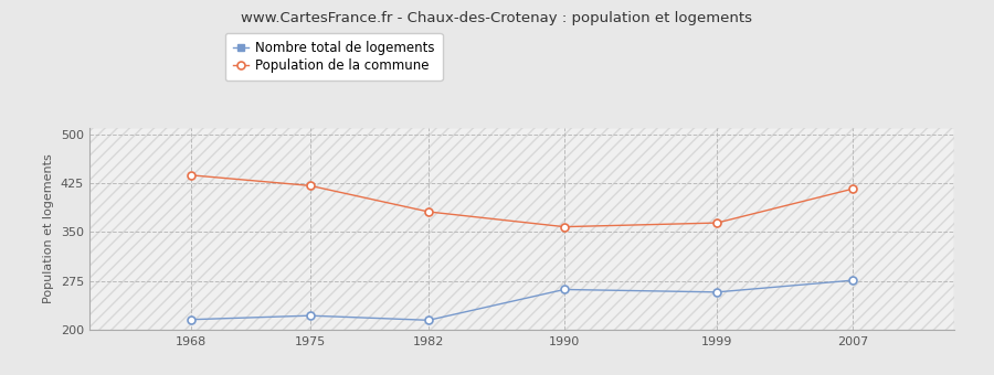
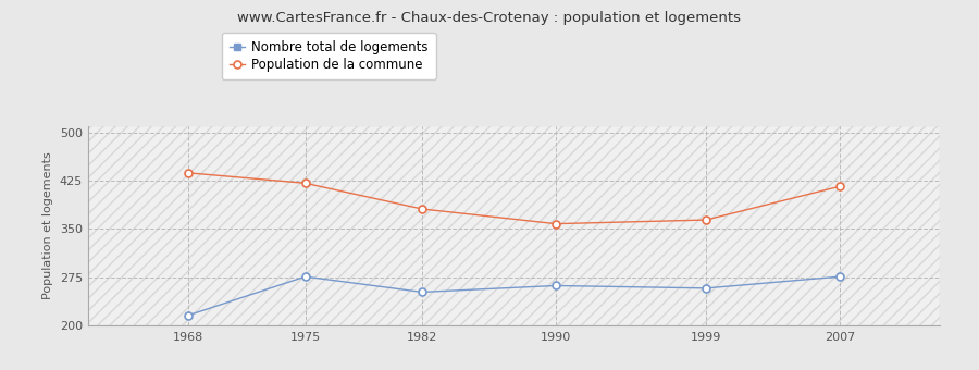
Nombre total de logements/1975: 222 -> 276
Nombre total de logements/1982: 215 -> 252
